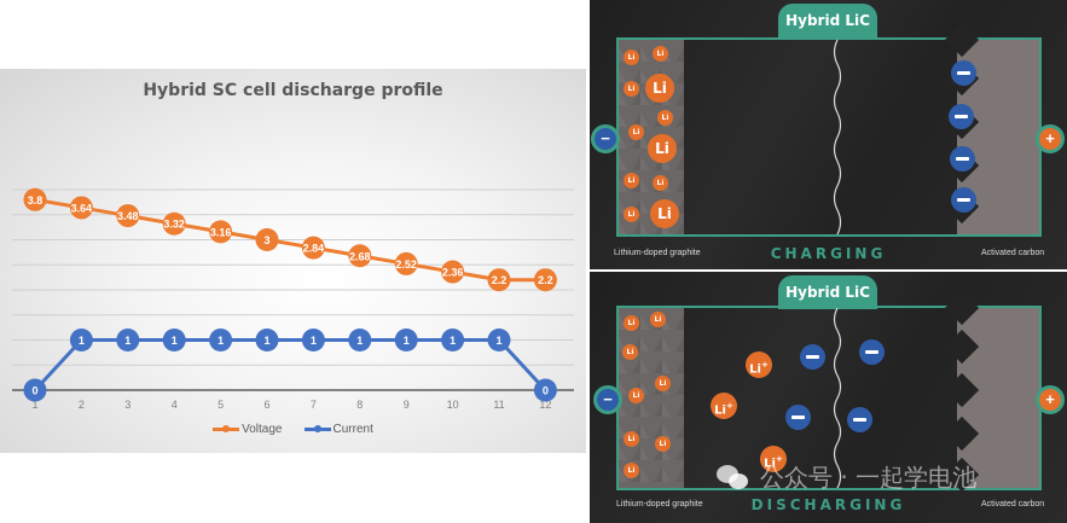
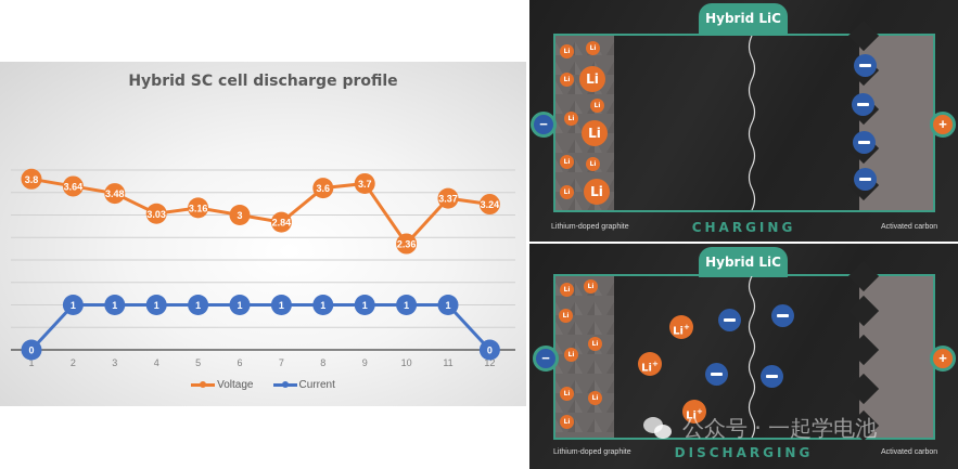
Voltage/4: 3.32 -> 3.03
Voltage/8: 2.68 -> 3.6
Voltage/9: 2.52 -> 3.7
Voltage/11: 2.2 -> 3.37
Voltage/12: 2.2 -> 3.24
